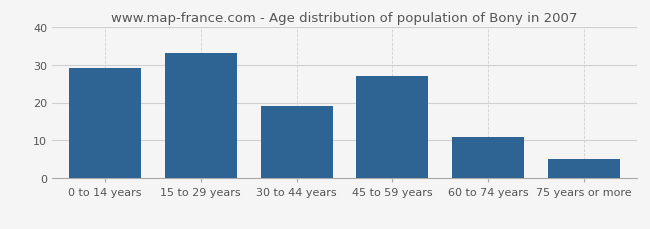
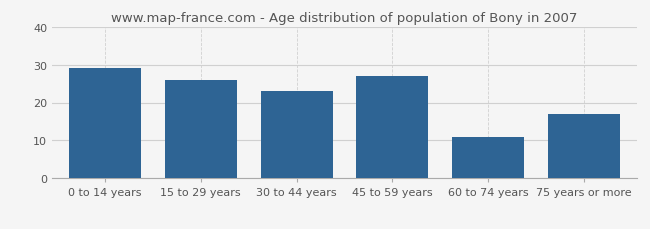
15 to 29 years: 33 -> 26
30 to 44 years: 19 -> 23
75 years or more: 5 -> 17
